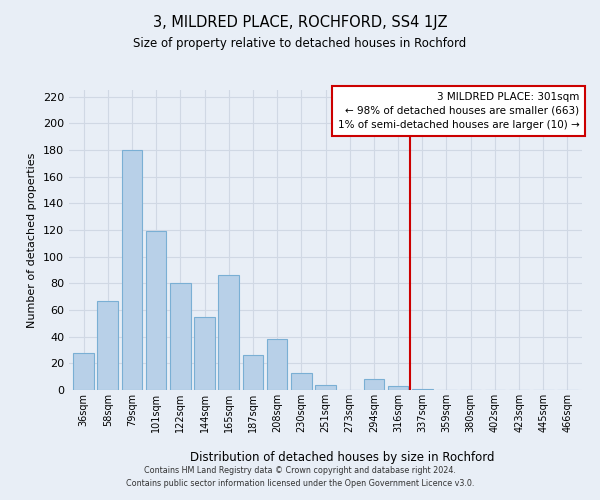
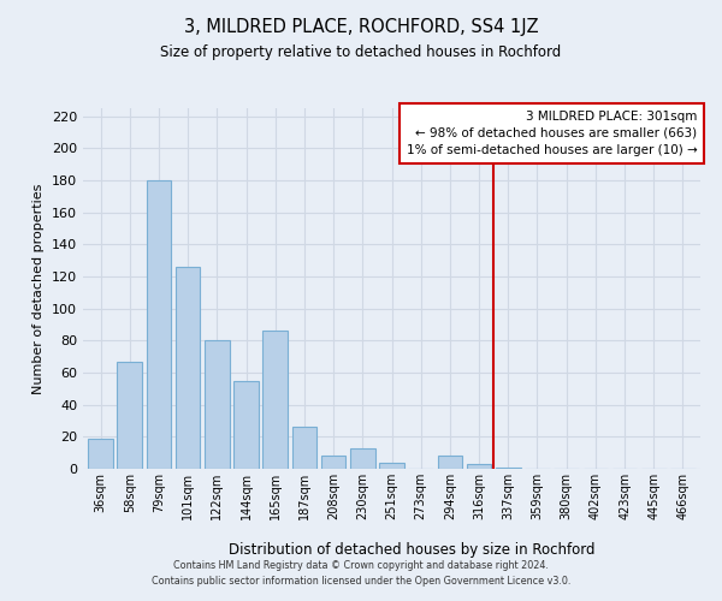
36sqm: 28 -> 19
101sqm: 119 -> 126
208sqm: 38 -> 8
